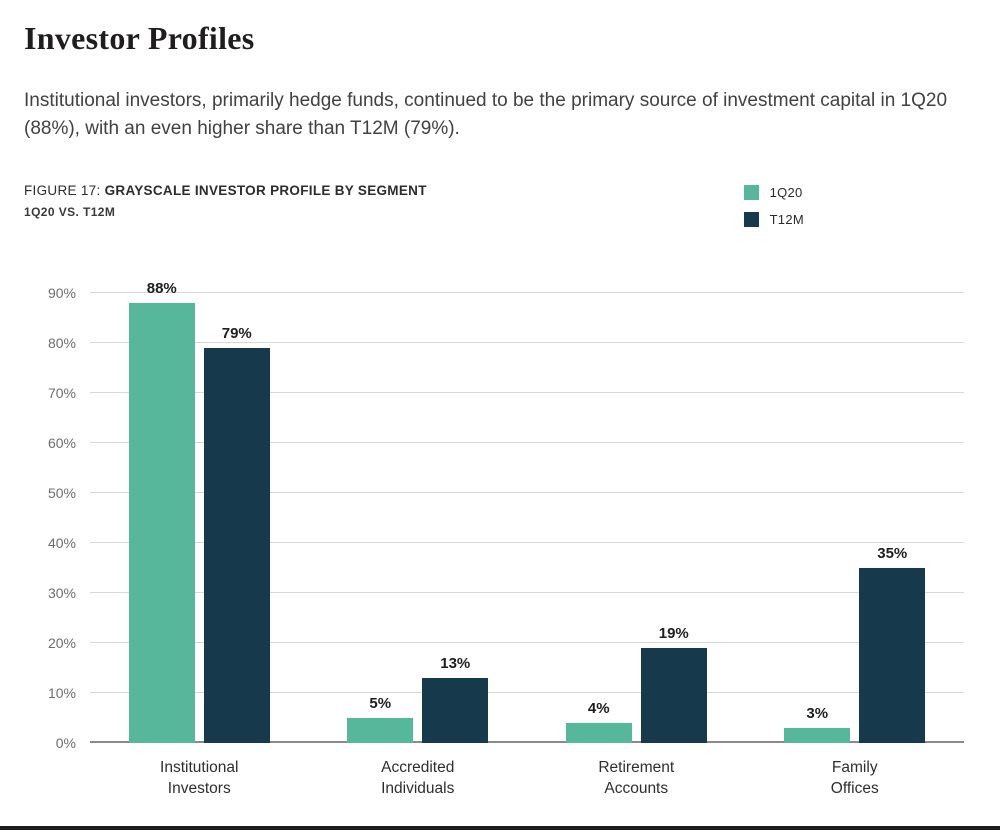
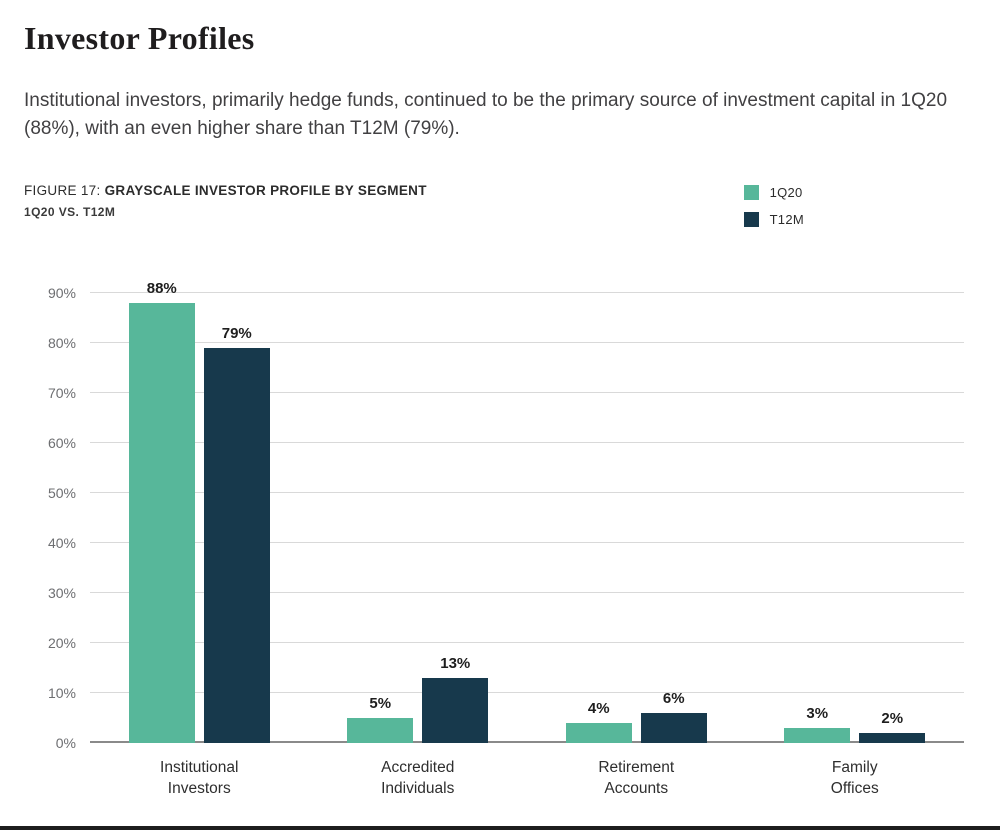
T12M/Retirement Accounts: 19% -> 6%
T12M/Family Offices: 35% -> 2%
